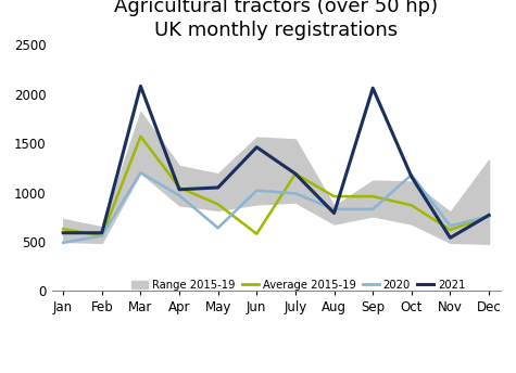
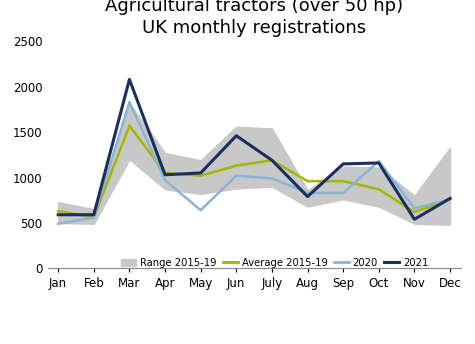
2020/Mar: 1200 -> 1830
Average 2015-19/May: 880 -> 1020
Average 2015-19/Jun: 580 -> 1130
2021/Sep: 2060 -> 1150
